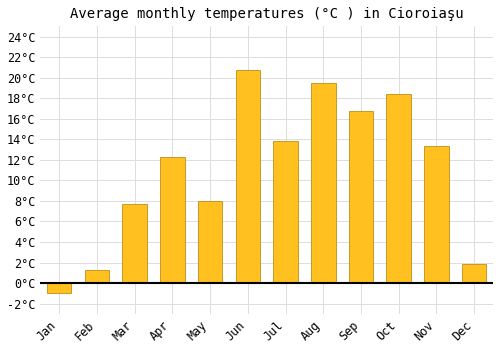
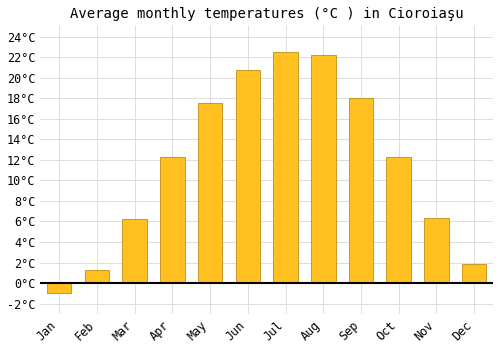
Mar: 7.7°C -> 6.2°C
May: 8.0°C -> 17.5°C
Jul: 13.8°C -> 22.5°C
Aug: 19.5°C -> 22.2°C
Sep: 16.8°C -> 18.0°C
Oct: 18.4°C -> 12.3°C
Nov: 13.3°C -> 6.3°C
